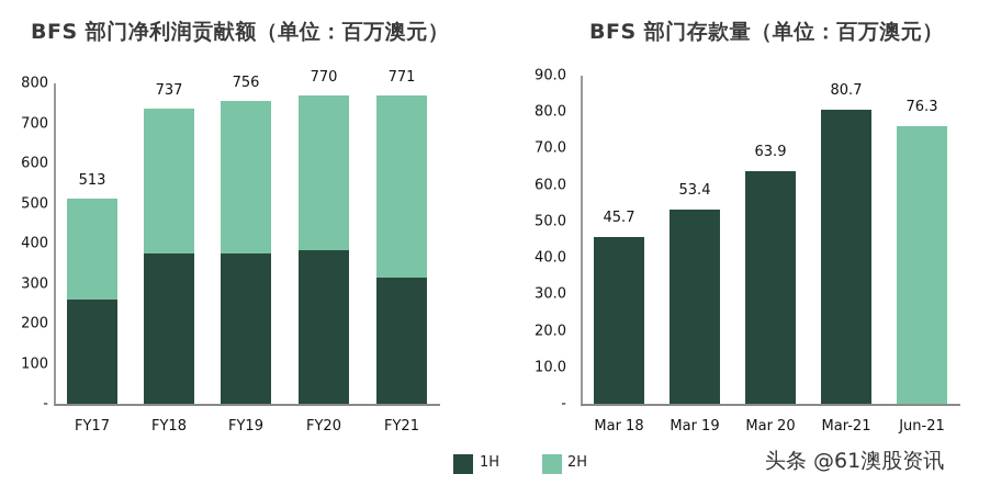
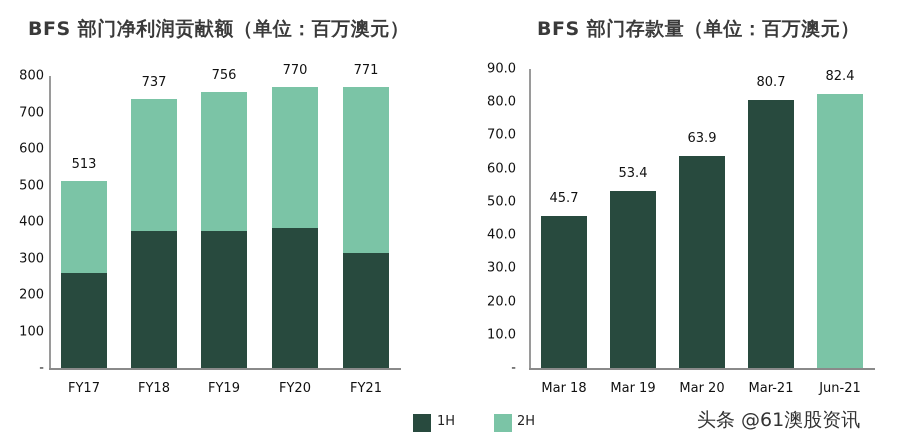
BFS 部门存款量（单位：百万澳元）/Jun-21: 76.3 -> 82.4
